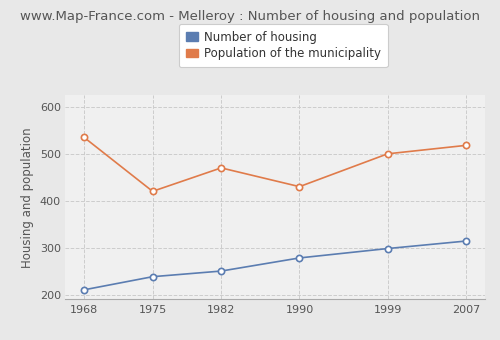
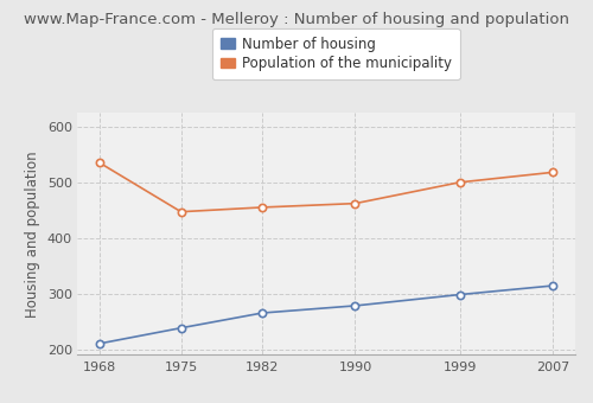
Population of the municipality/1975: 420 -> 447
Number of housing/1982: 250 -> 265
Population of the municipality/1982: 470 -> 455
Population of the municipality/1990: 430 -> 462
